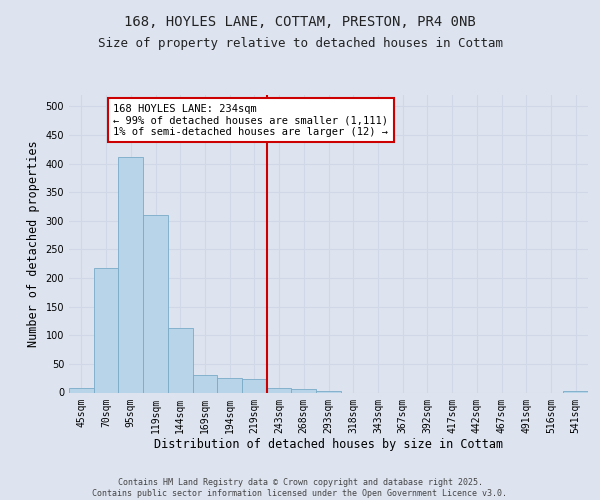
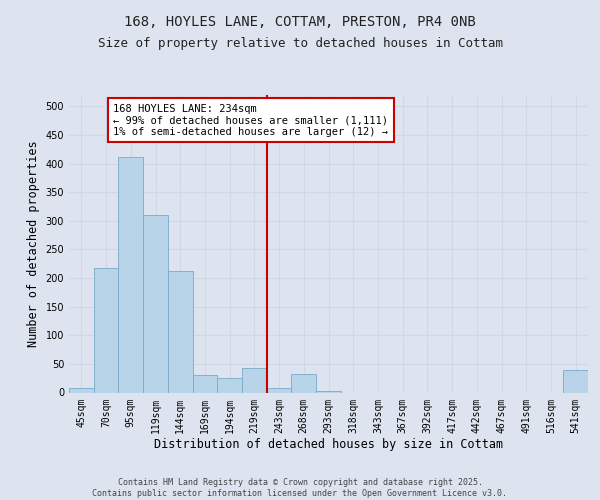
144sqm: 113 -> 212
219sqm: 23 -> 42
268sqm: 6 -> 32
541sqm: 3 -> 40
